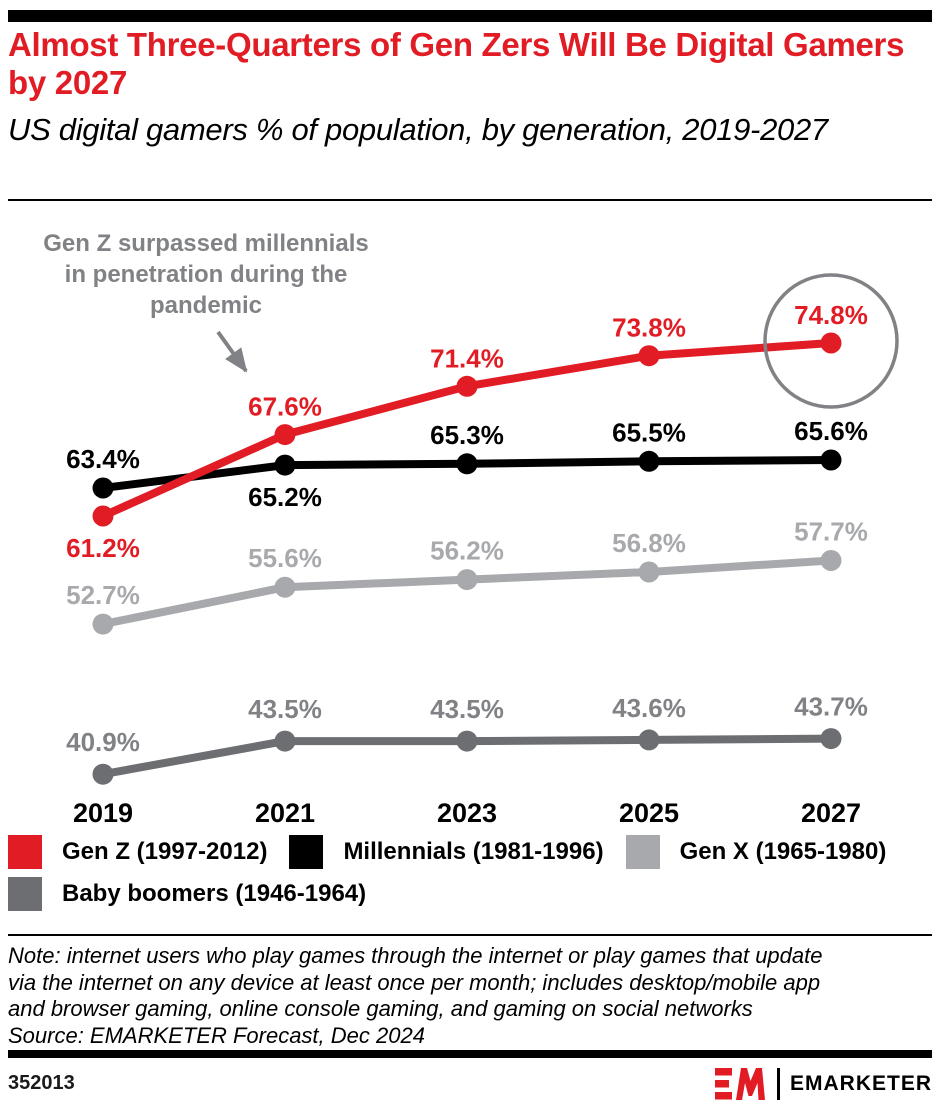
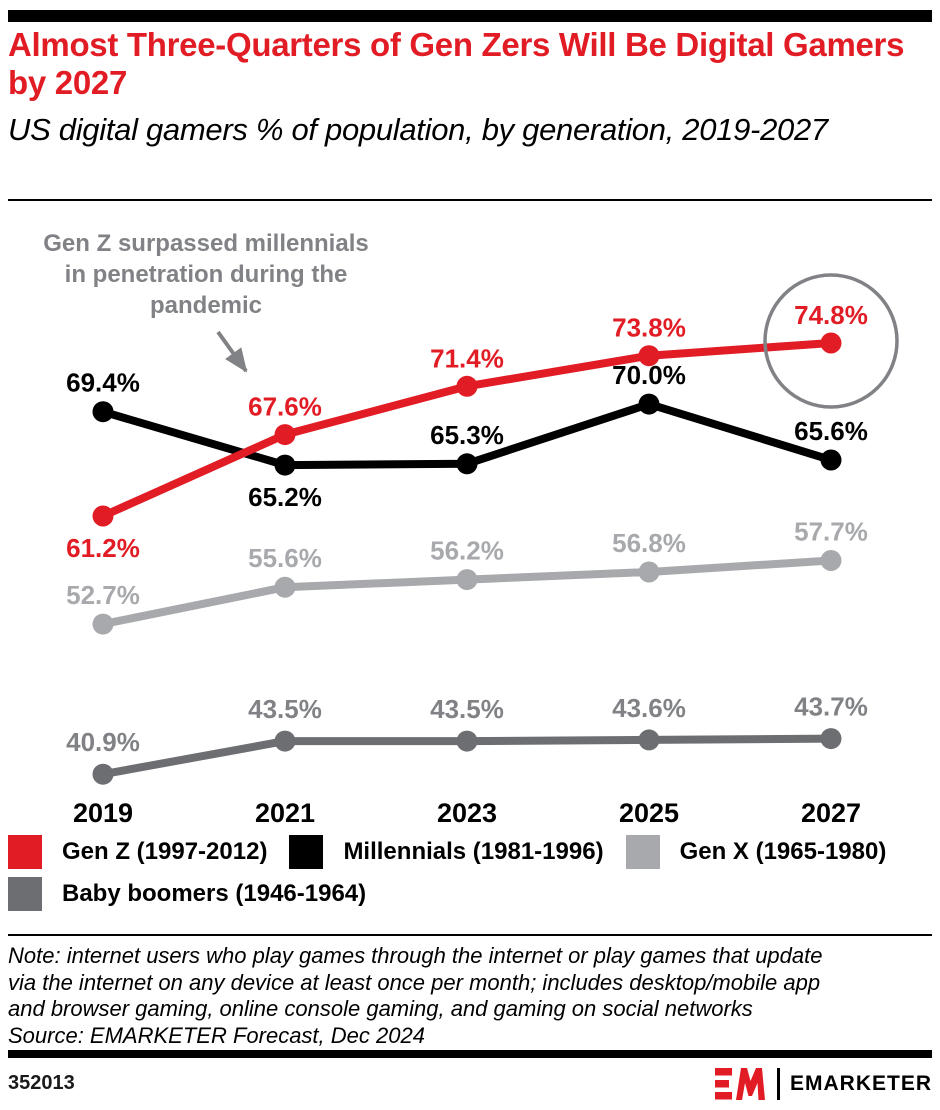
Millennials (1981-1996)/2019: 63.4% -> 69.4%
Millennials (1981-1996)/2025: 65.5% -> 70.0%
